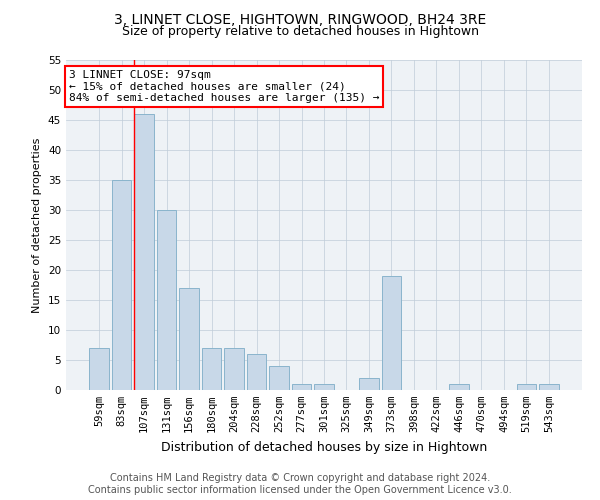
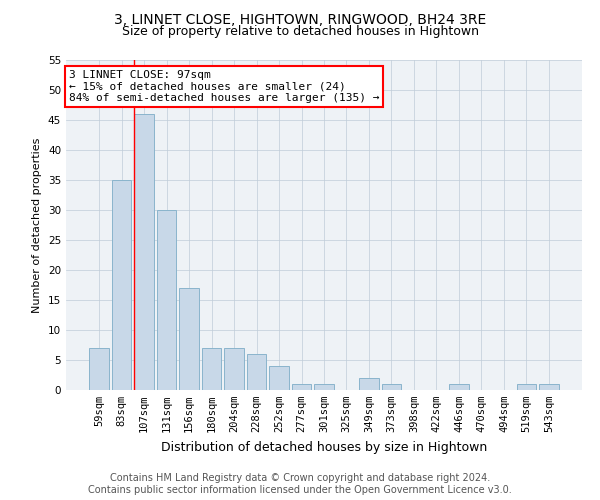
373sqm: 19 -> 1
